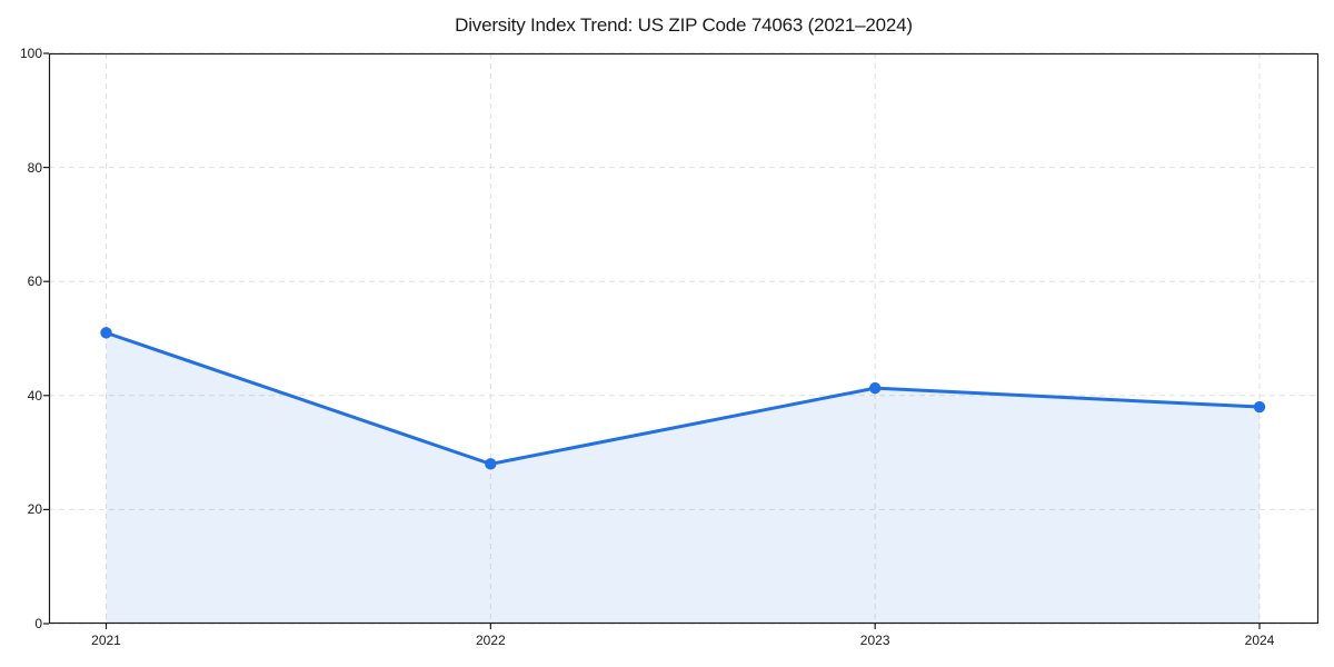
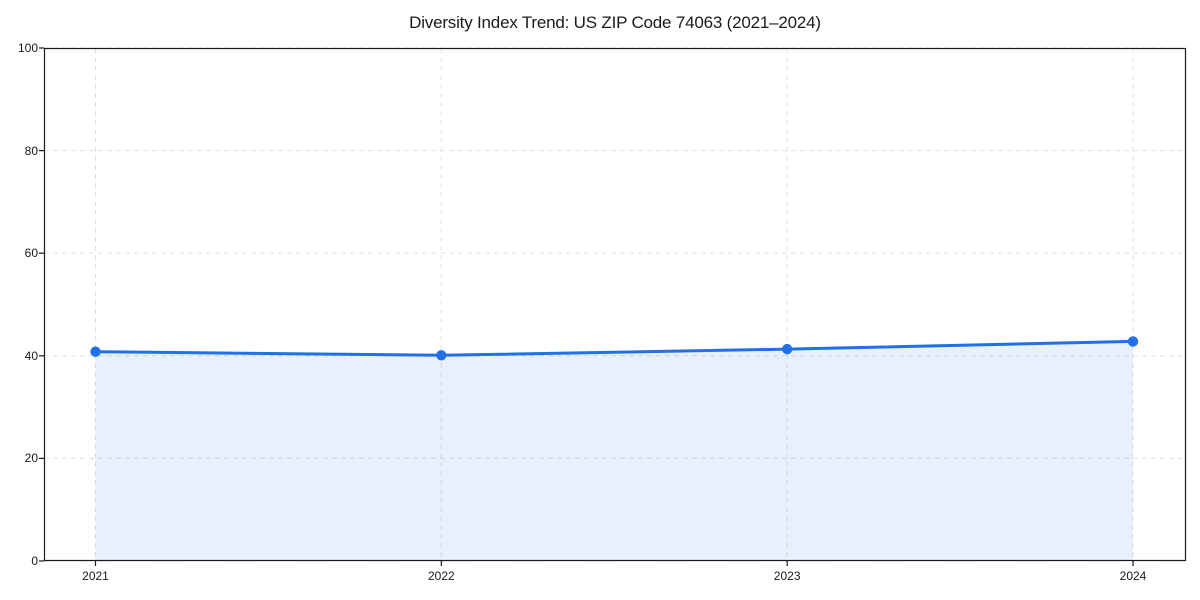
2021: 51 -> 41
2022: 28 -> 40
2024: 38 -> 43
